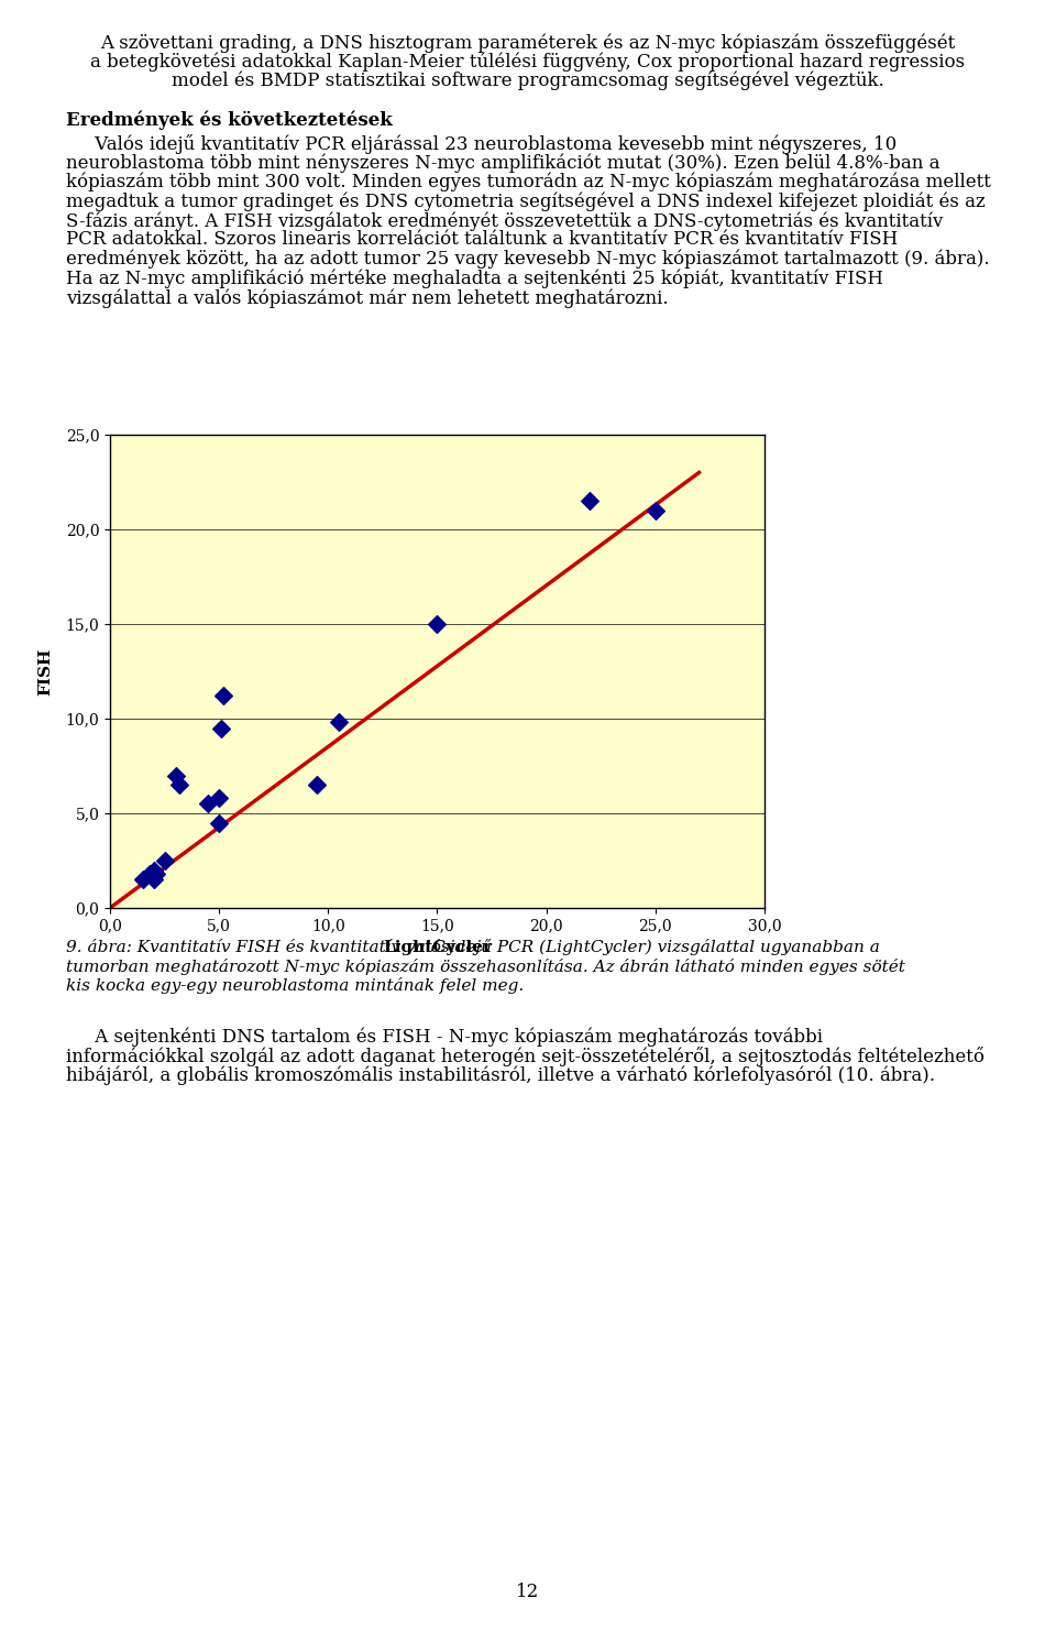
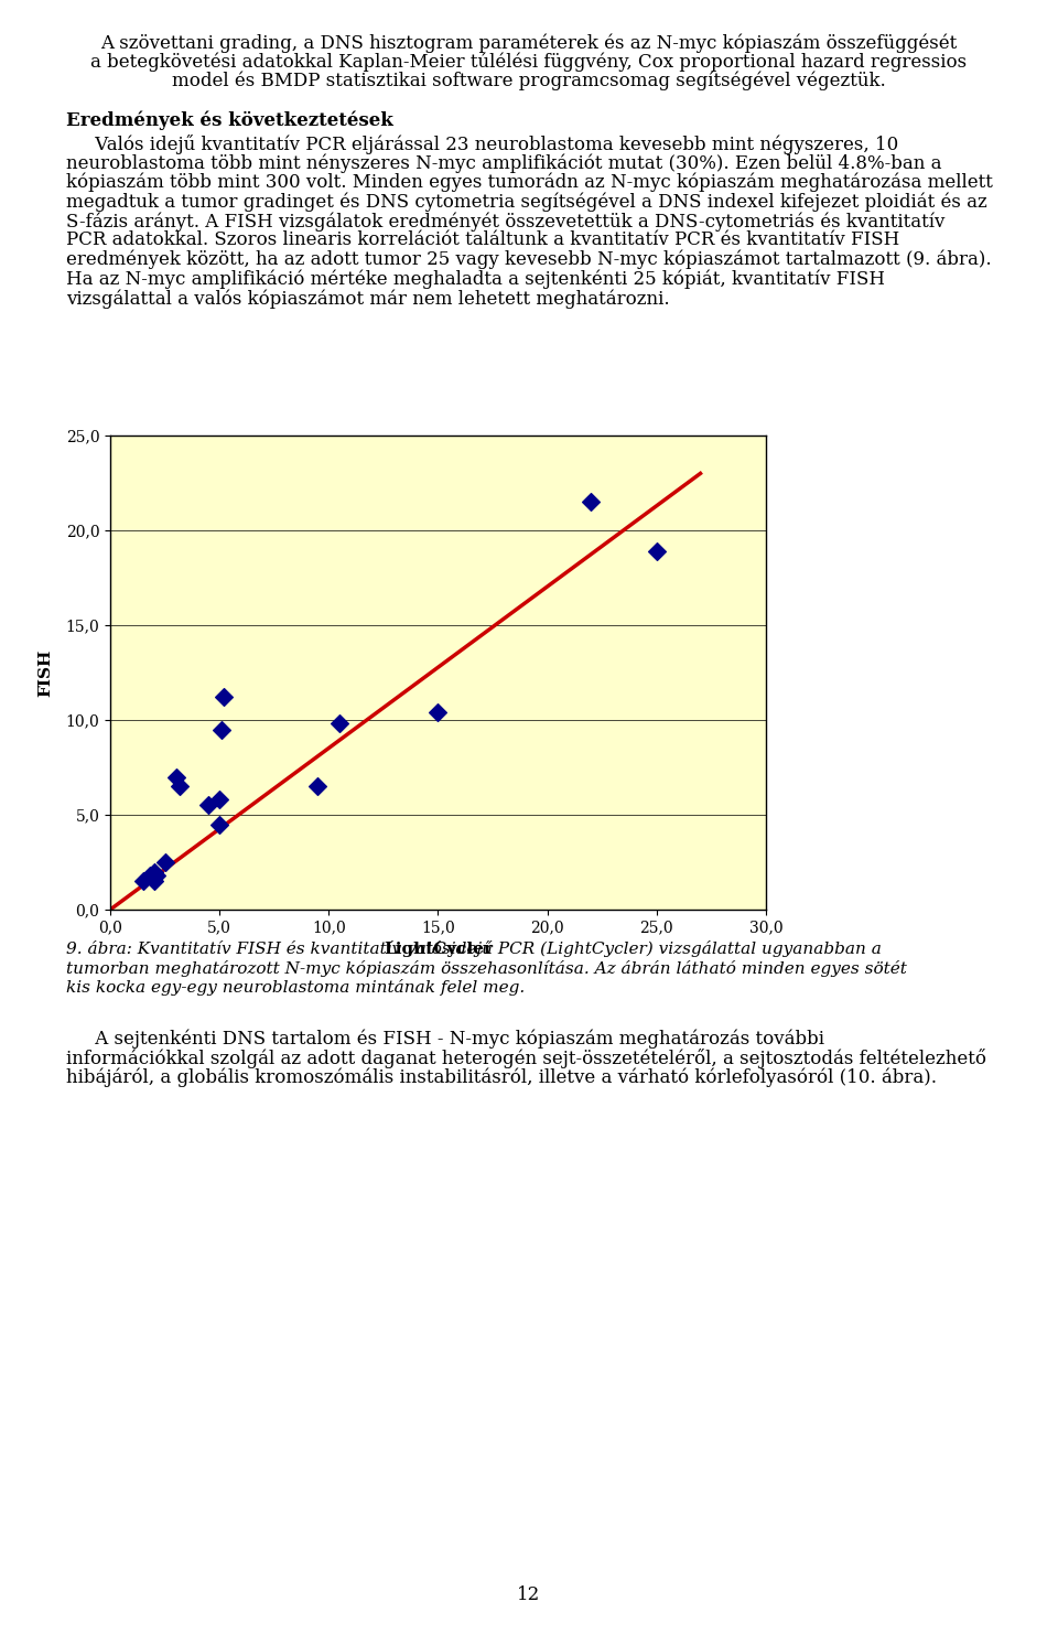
15,0: 15,0 -> 10,4
25,0: 21,0 -> 18,9
